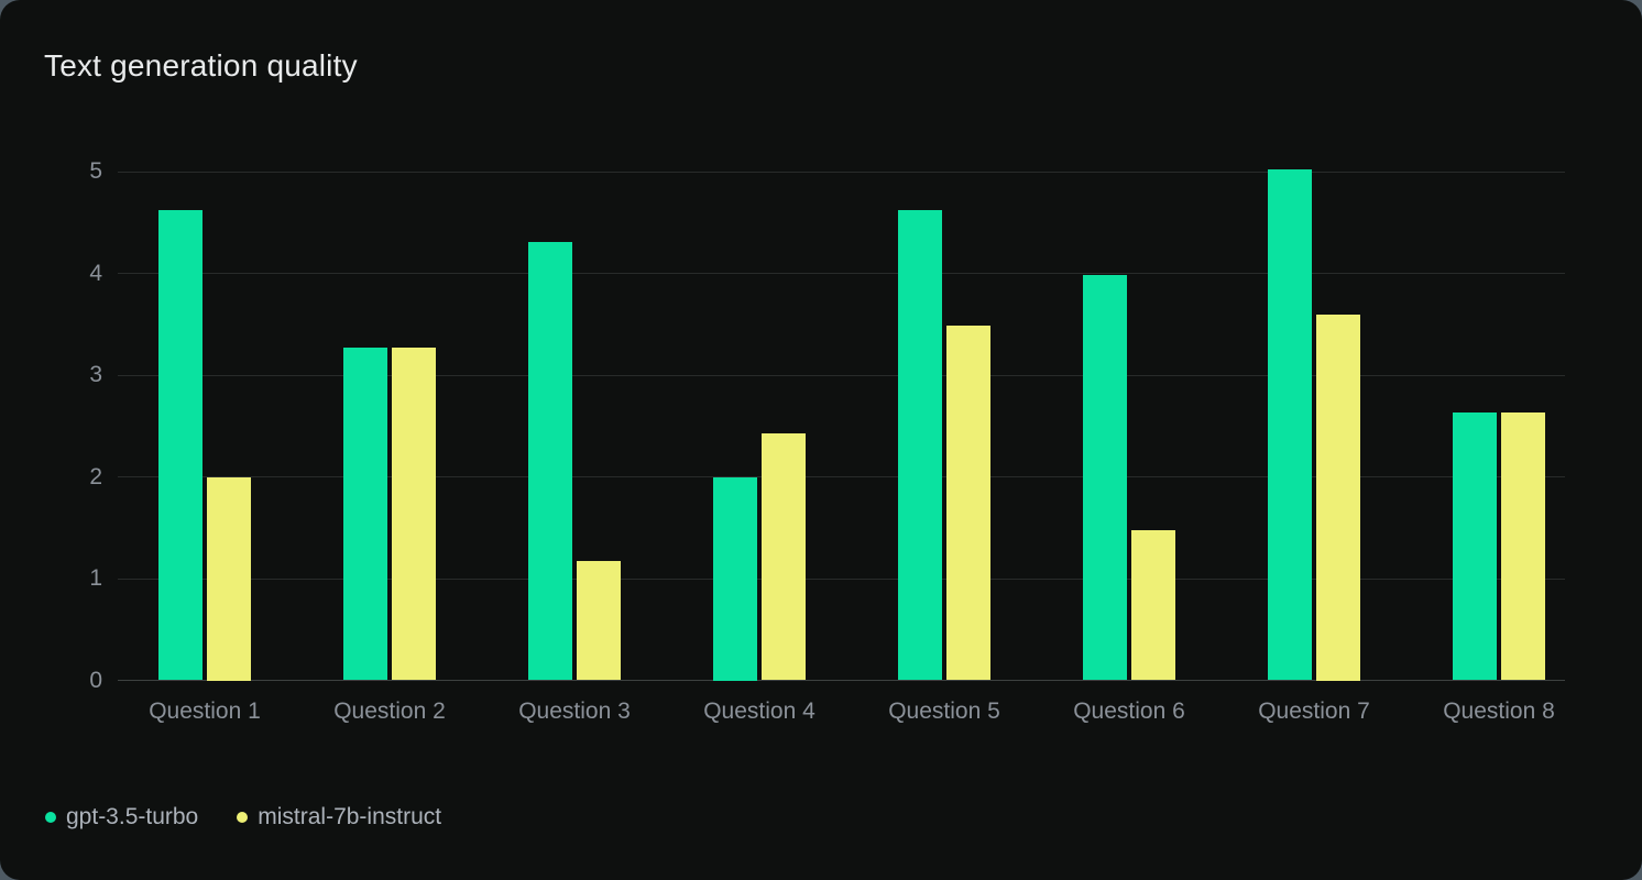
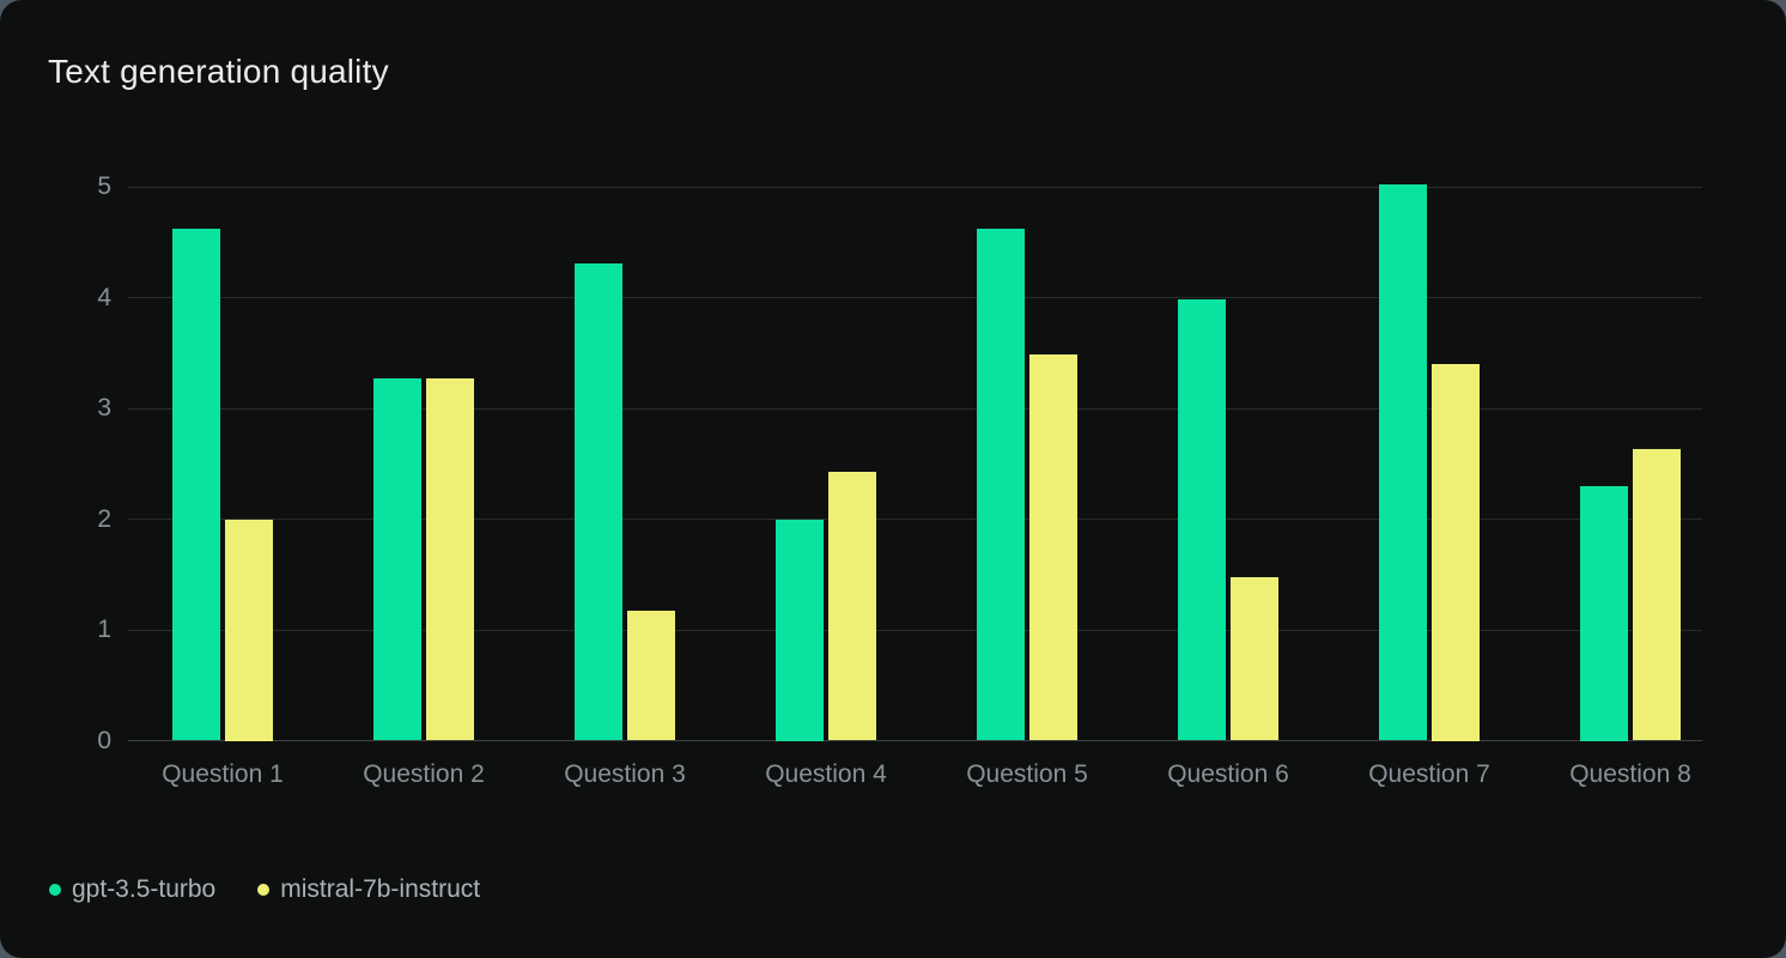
mistral-7b-instruct/Question 7: 3.6 -> 3.4
gpt-3.5-turbo/Question 8: 2.6 -> 2.3
